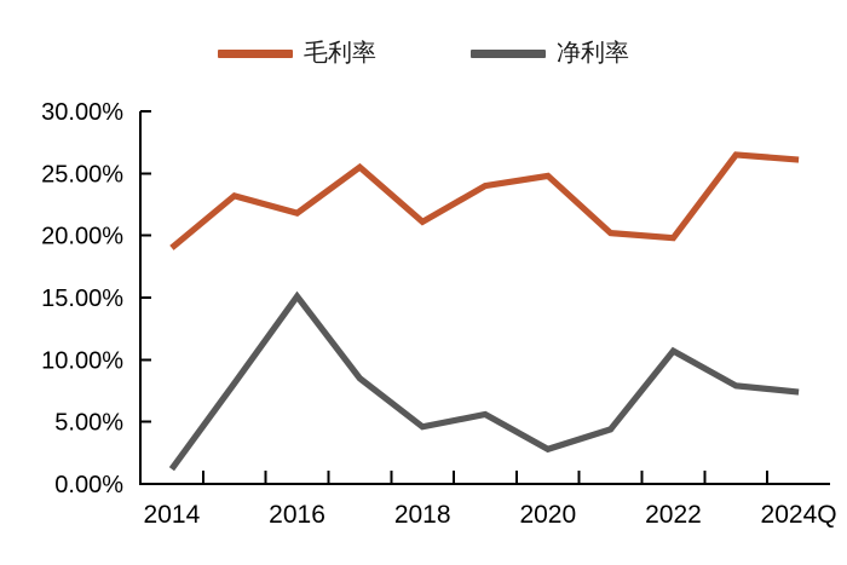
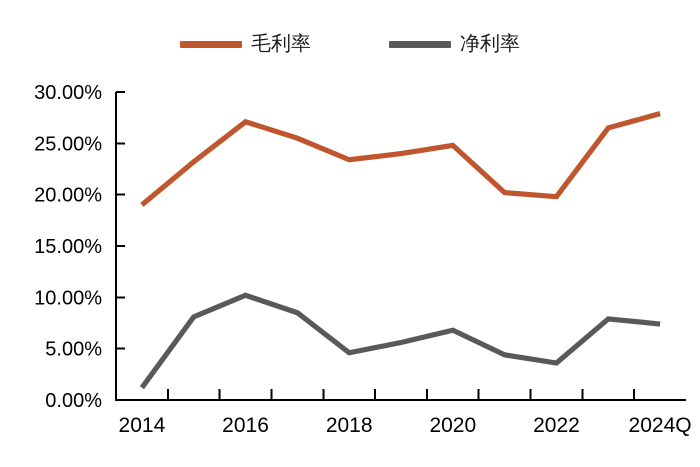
毛利率/2016: 21.8% -> 27.1%
净利率/2016: 15.1% -> 10.2%
毛利率/2018: 21.1% -> 23.4%
净利率/2020: 2.8% -> 6.8%
净利率/2022: 10.7% -> 3.6%
毛利率/2024Q: 26.1% -> 27.9%
